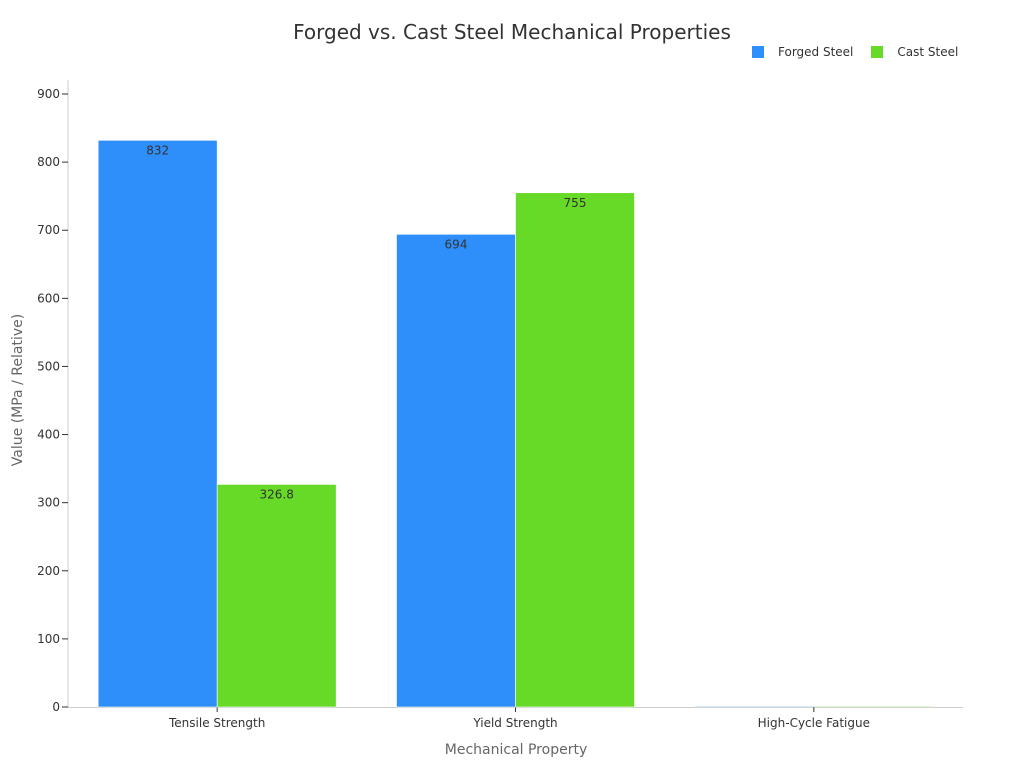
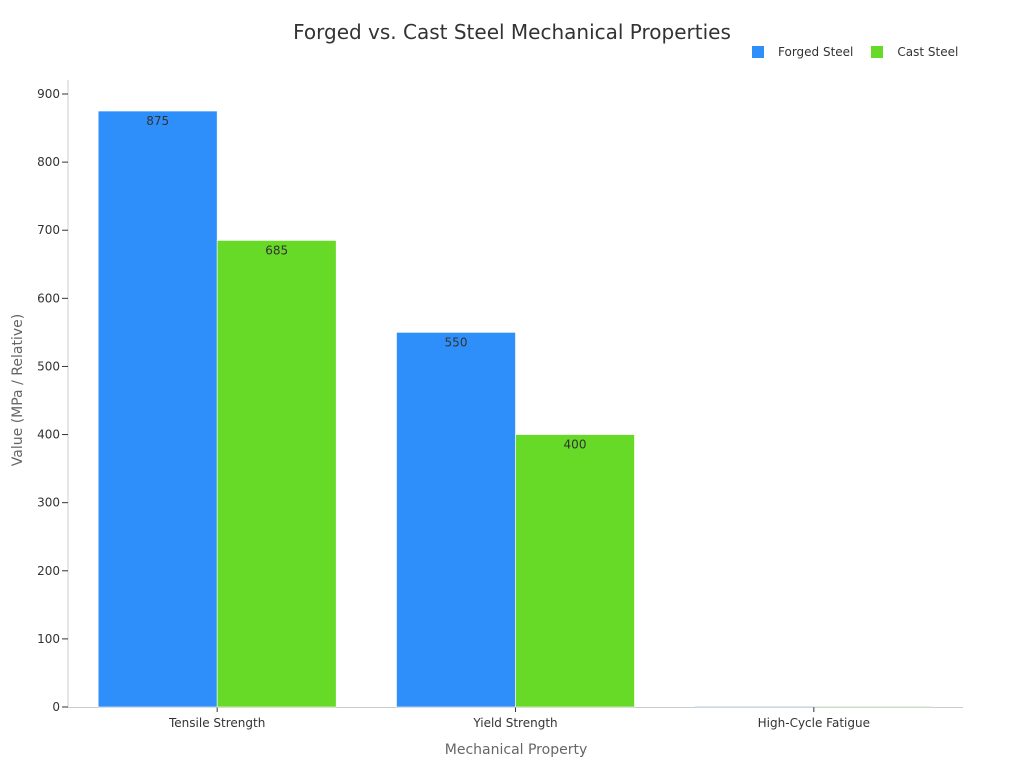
Forged Steel/Tensile Strength: 832 -> 875
Cast Steel/Tensile Strength: 326.8 -> 685
Forged Steel/Yield Strength: 694 -> 550
Cast Steel/Yield Strength: 755 -> 400
